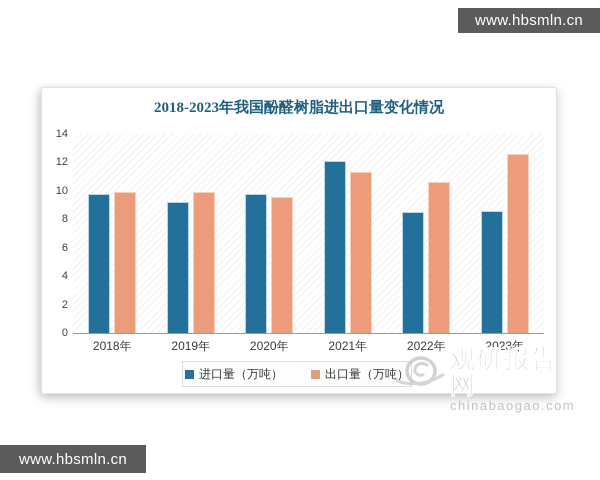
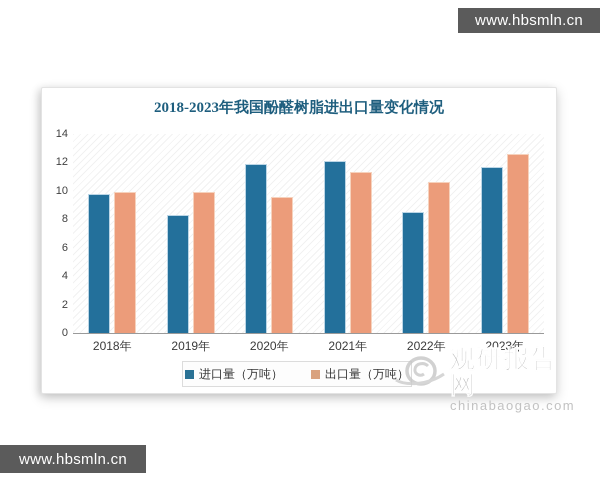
进口量（万吨）/2019年: 9.2 -> 8.3
进口量（万吨）/2020年: 9.8 -> 11.9
进口量（万吨）/2023年: 8.6 -> 11.7
